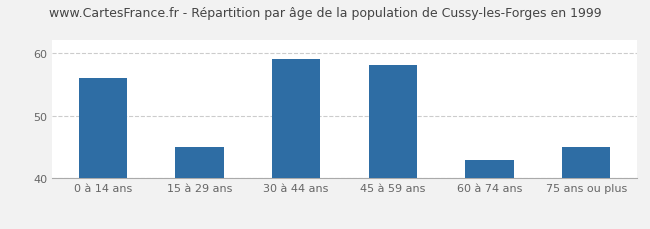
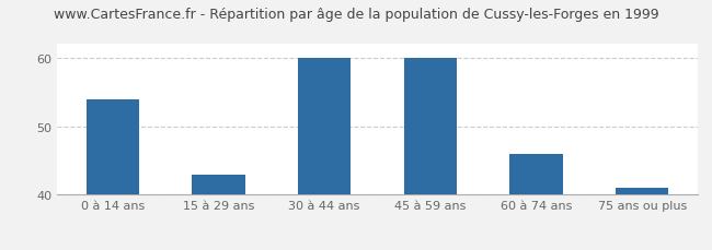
0 à 14 ans: 56 -> 54
15 à 29 ans: 45 -> 43
30 à 44 ans: 59 -> 60
45 à 59 ans: 58 -> 60
60 à 74 ans: 43 -> 46
75 ans ou plus: 45 -> 41
